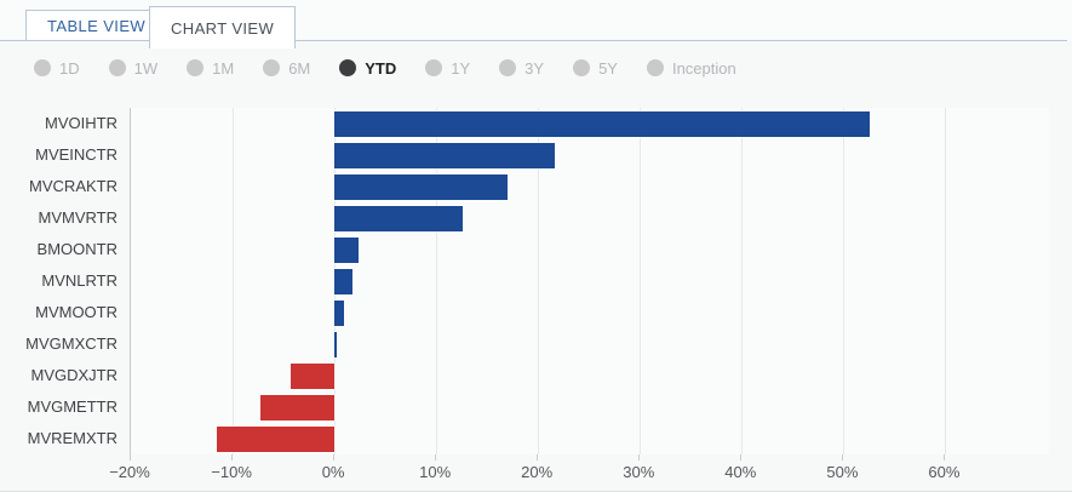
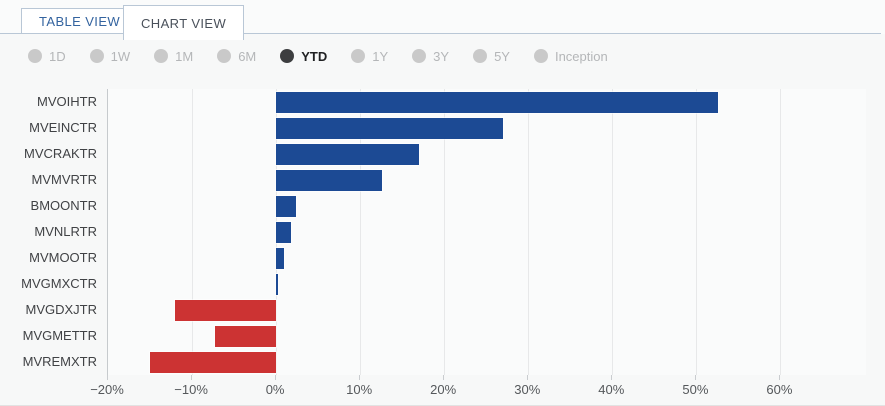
MVEINCTR: 22% -> 27%
MVGDXJTR: -4% -> -12%
MVREMXTR: -12% -> -15%
